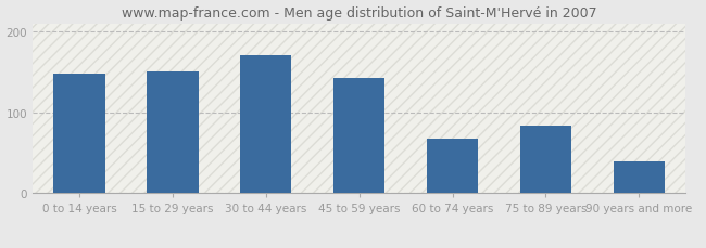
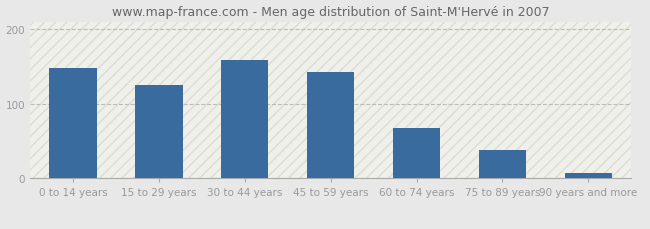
15 to 29 years: 150 -> 125
30 to 44 years: 170 -> 158
75 to 89 years: 84 -> 38
90 years and more: 40 -> 7
